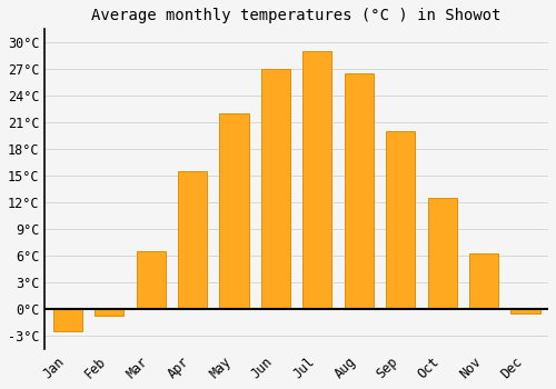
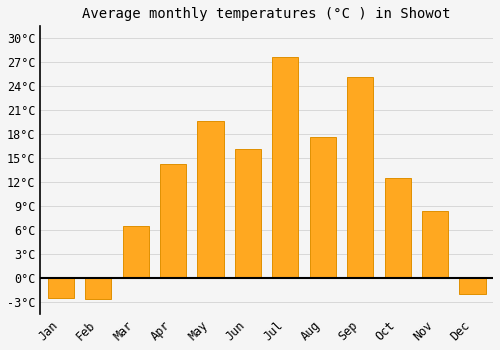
Feb: -0.7°C -> -2.6°C
Apr: 15.5°C -> 14.2°C
May: 22.0°C -> 19.6°C
Jun: 27.0°C -> 16.2°C
Jul: 29.0°C -> 27.6°C
Aug: 26.5°C -> 17.6°C
Sep: 20.0°C -> 25.2°C
Nov: 6.2°C -> 8.4°C
Dec: -0.5°C -> -2.0°C
